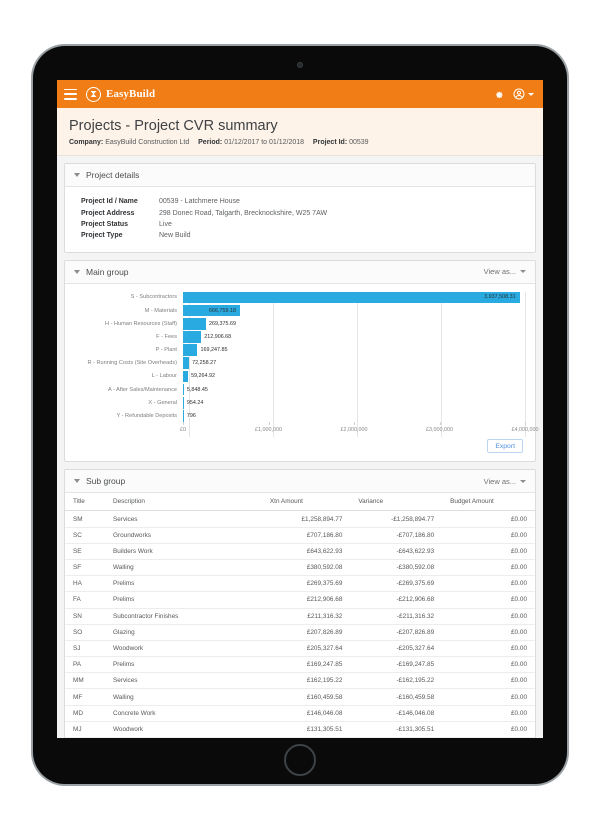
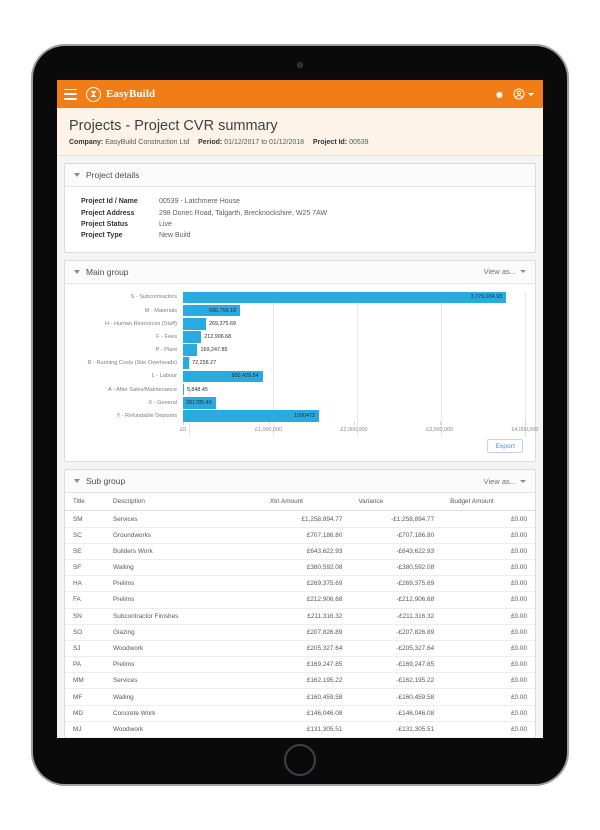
S - Subcontractors: 3,937,508.31 -> 3,779,034.93
L - Labour: 59,264.92 -> 930,429.54
X - General: 954.24 -> 381785.40
Y - Refundable Deposits: 796 -> 1590472
